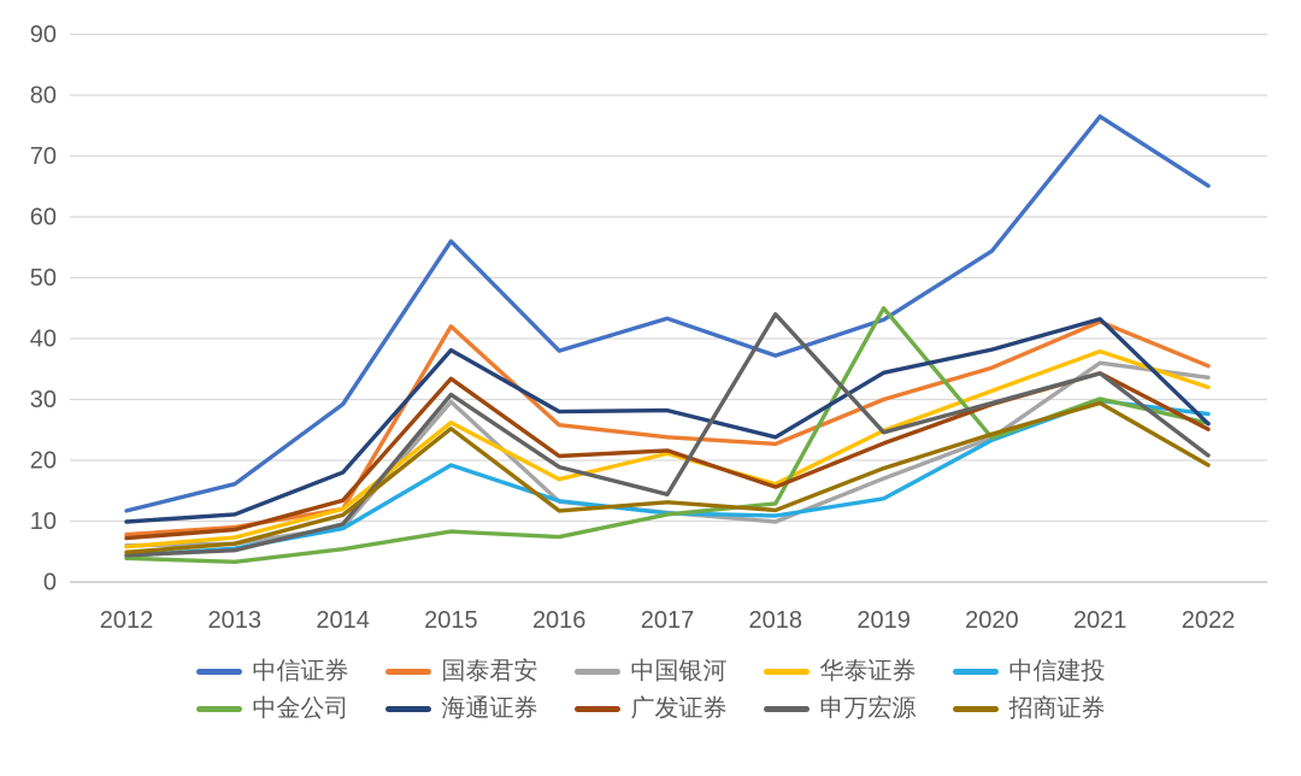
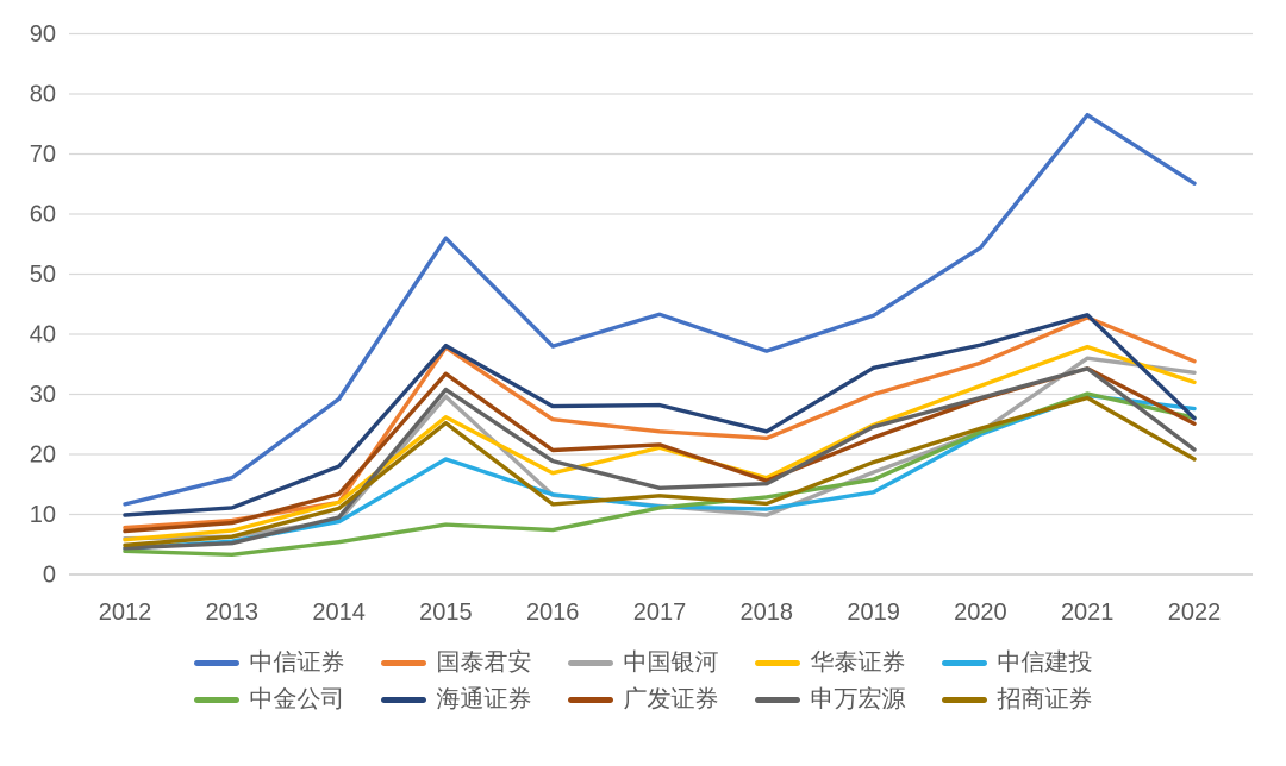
国泰君安/2015: 42 -> 38
申万宏源/2018: 44 -> 15
中金公司/2019: 45 -> 16
